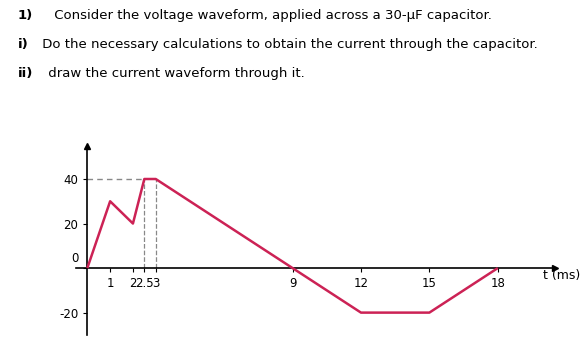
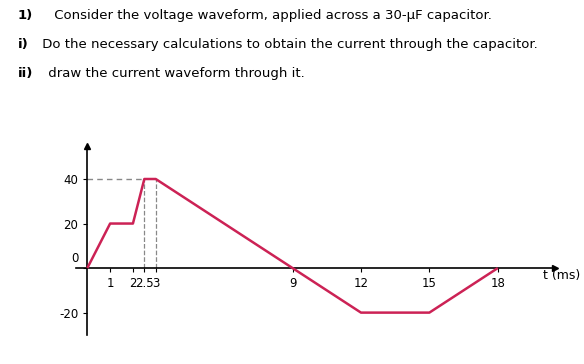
1: 30 -> 20
